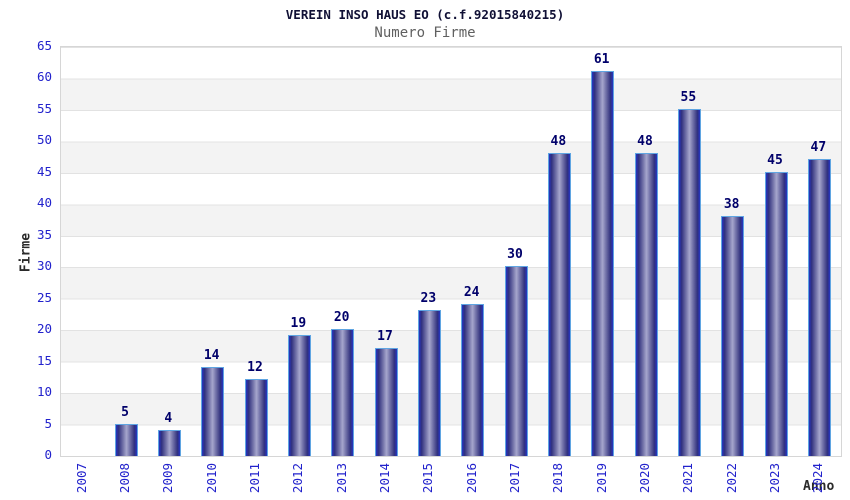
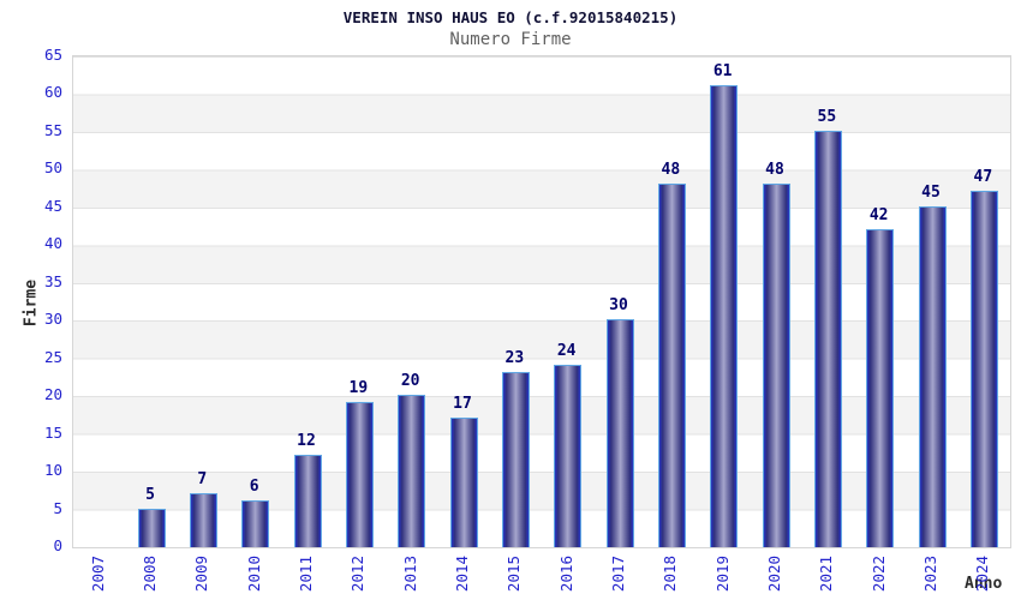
2009: 4 -> 7
2010: 14 -> 6
2022: 38 -> 42
